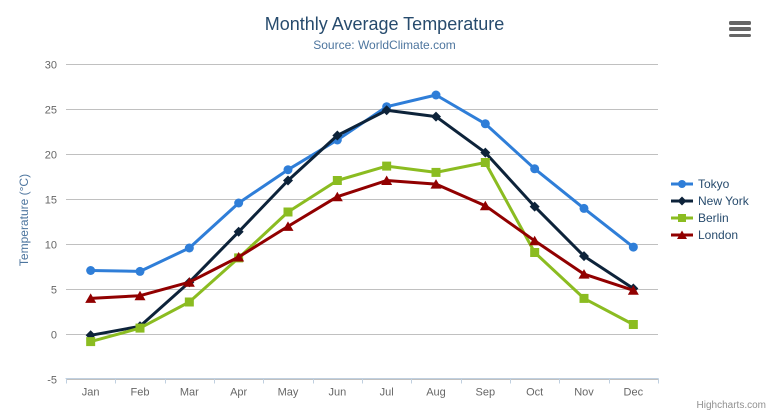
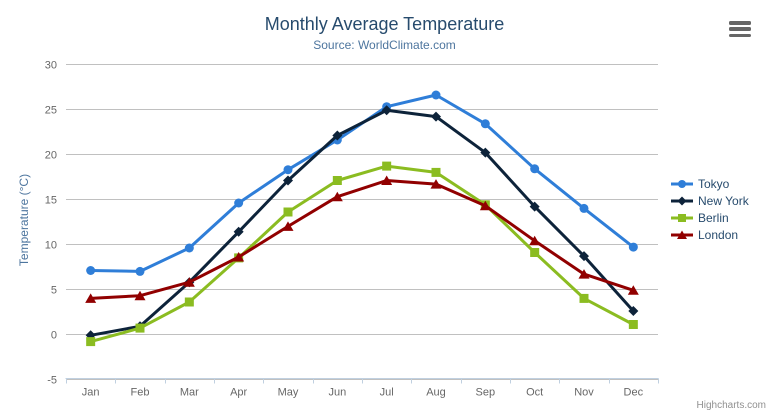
Berlin/Sep: 19 -> 14
New York/Dec: 5 -> 2
